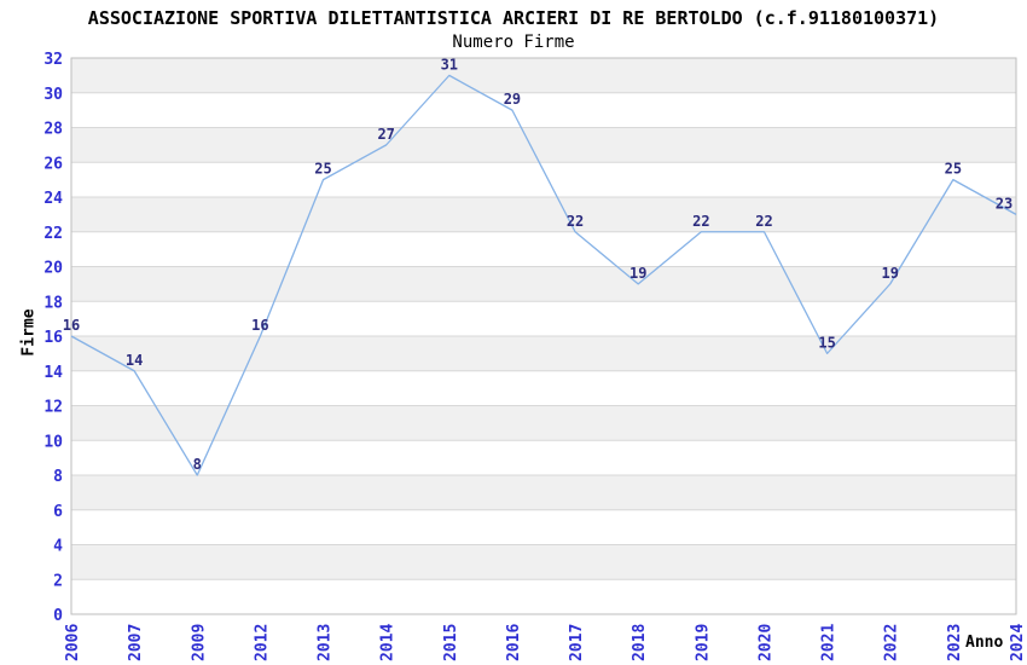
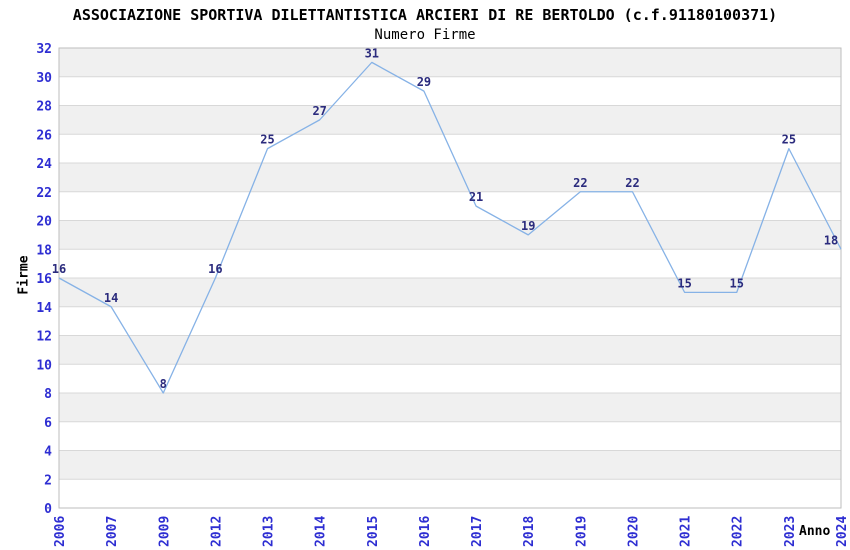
2017: 22 -> 21
2022: 19 -> 15
2024: 23 -> 18
